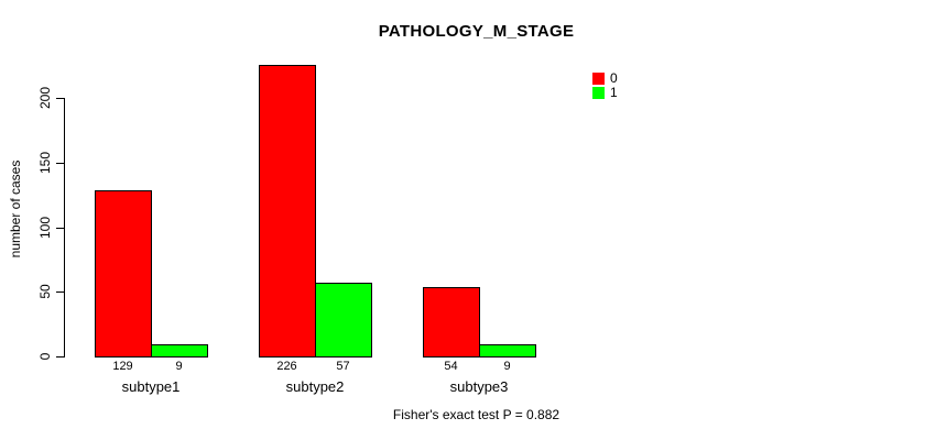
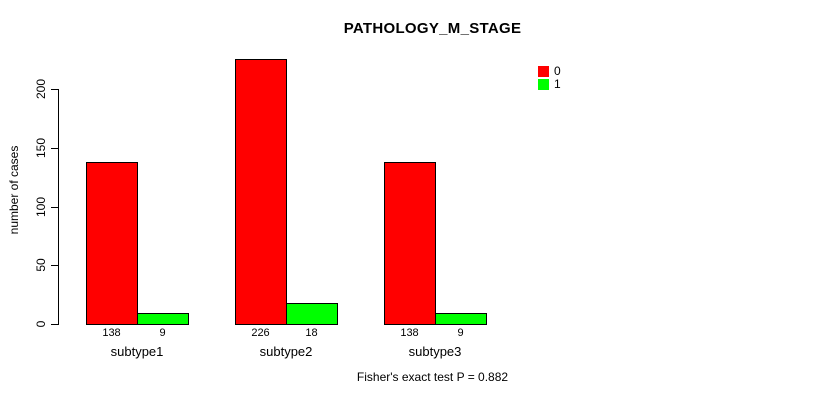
0/subtype1: 129 -> 138
1/subtype2: 57 -> 18
0/subtype3: 54 -> 138
